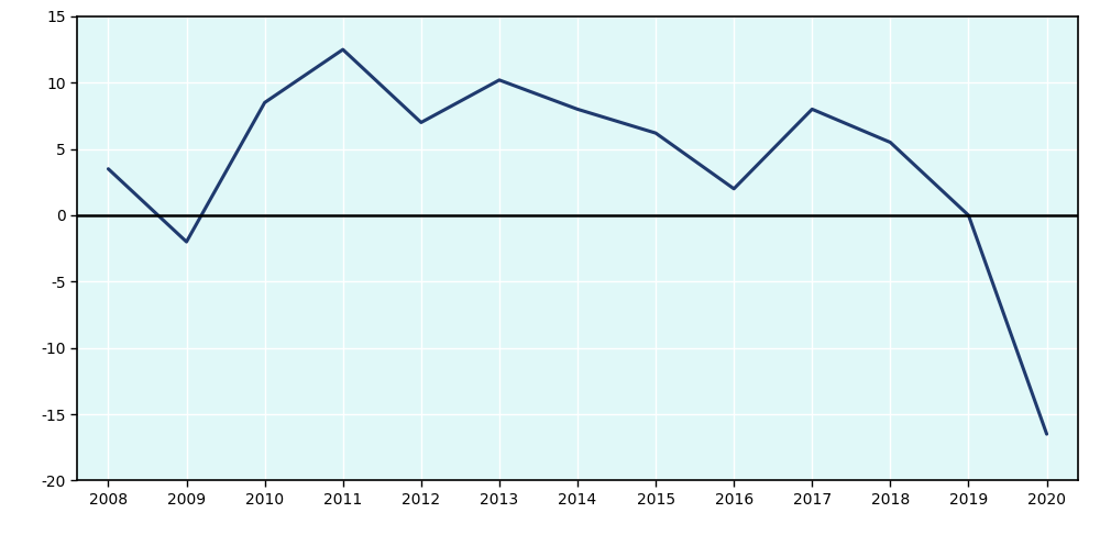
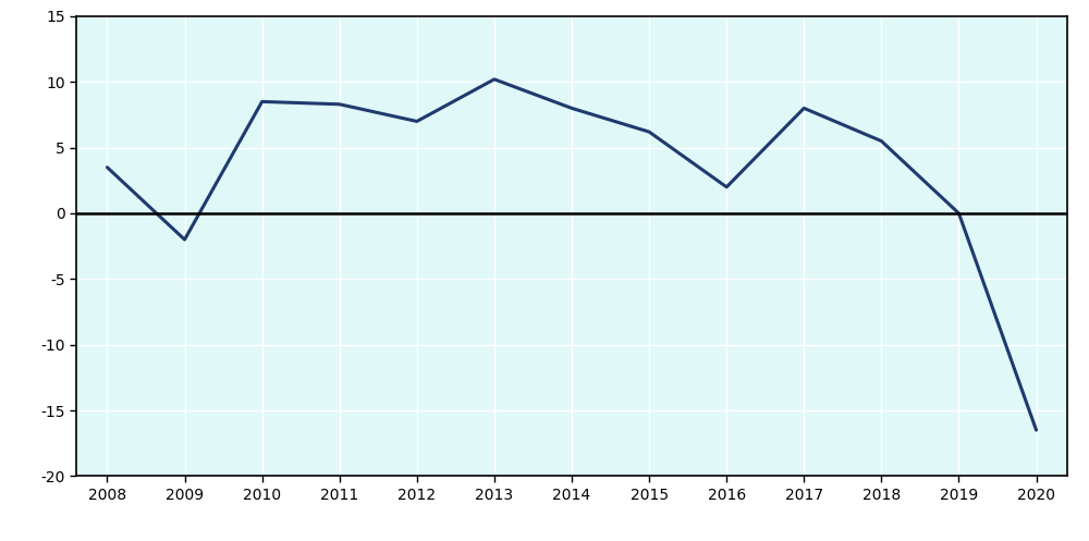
2011: 12.5 -> 8.3
